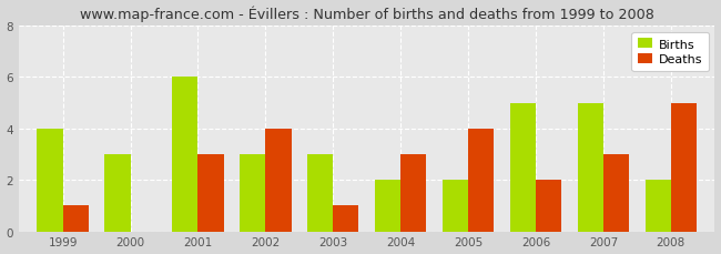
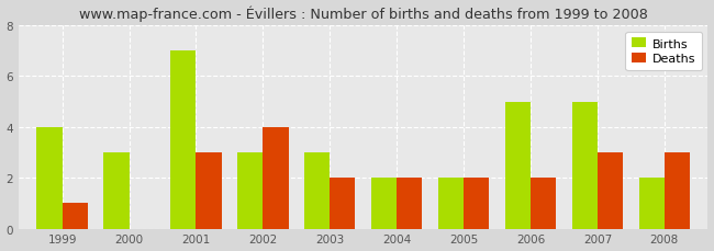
Births/2001: 6 -> 7
Deaths/2003: 1 -> 2
Deaths/2004: 3 -> 2
Deaths/2005: 4 -> 2
Deaths/2008: 5 -> 3
